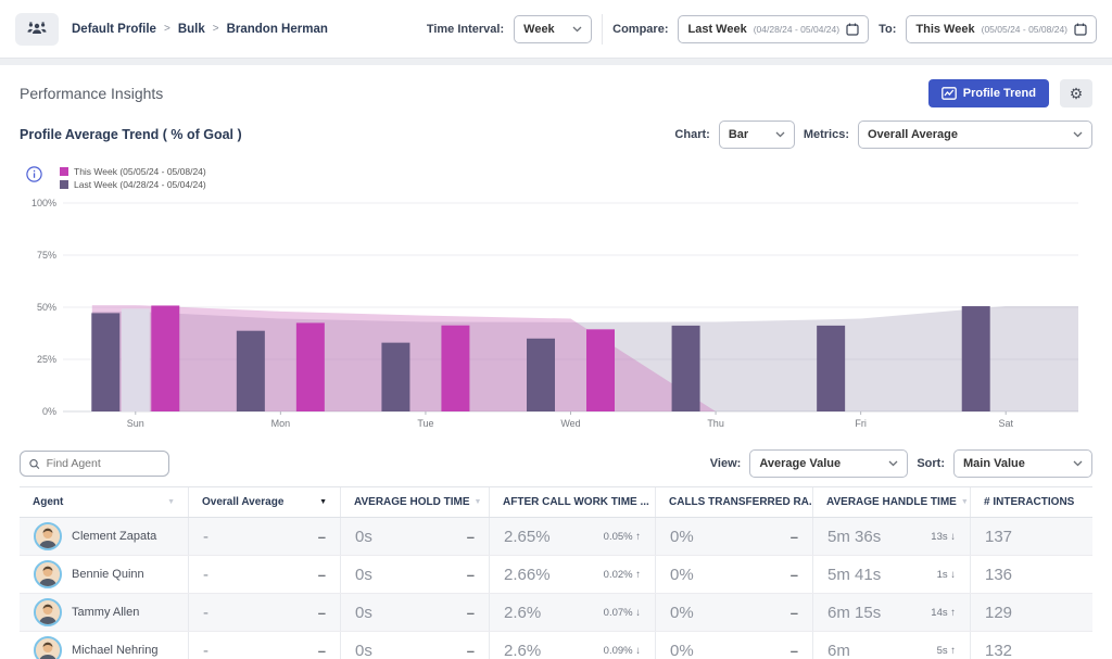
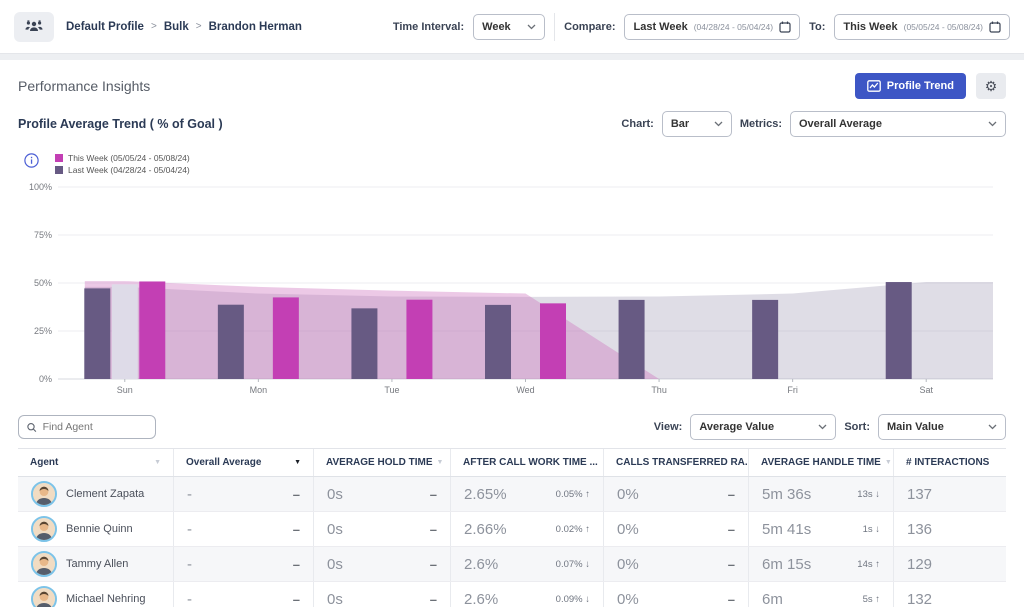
Last Week (04/28/24 - 05/04/24)/Tue: 33% -> 37%
Last Week (04/28/24 - 05/04/24)/Wed: 35% -> 39%
